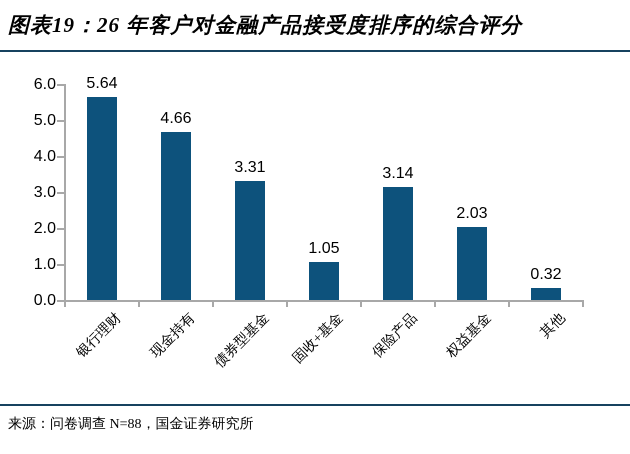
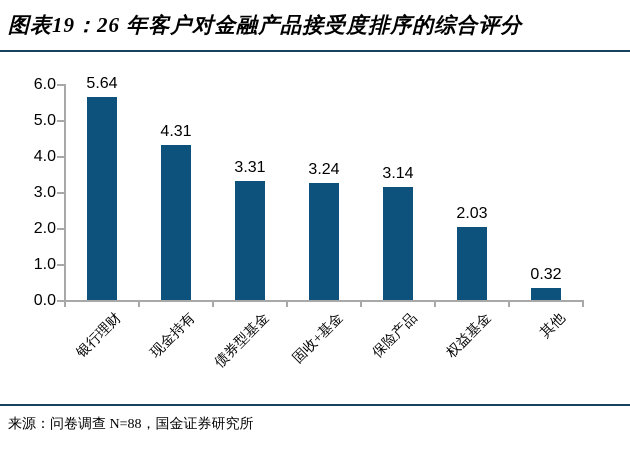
现金持有: 4.66 -> 4.31
固收+基金: 1.05 -> 3.24
